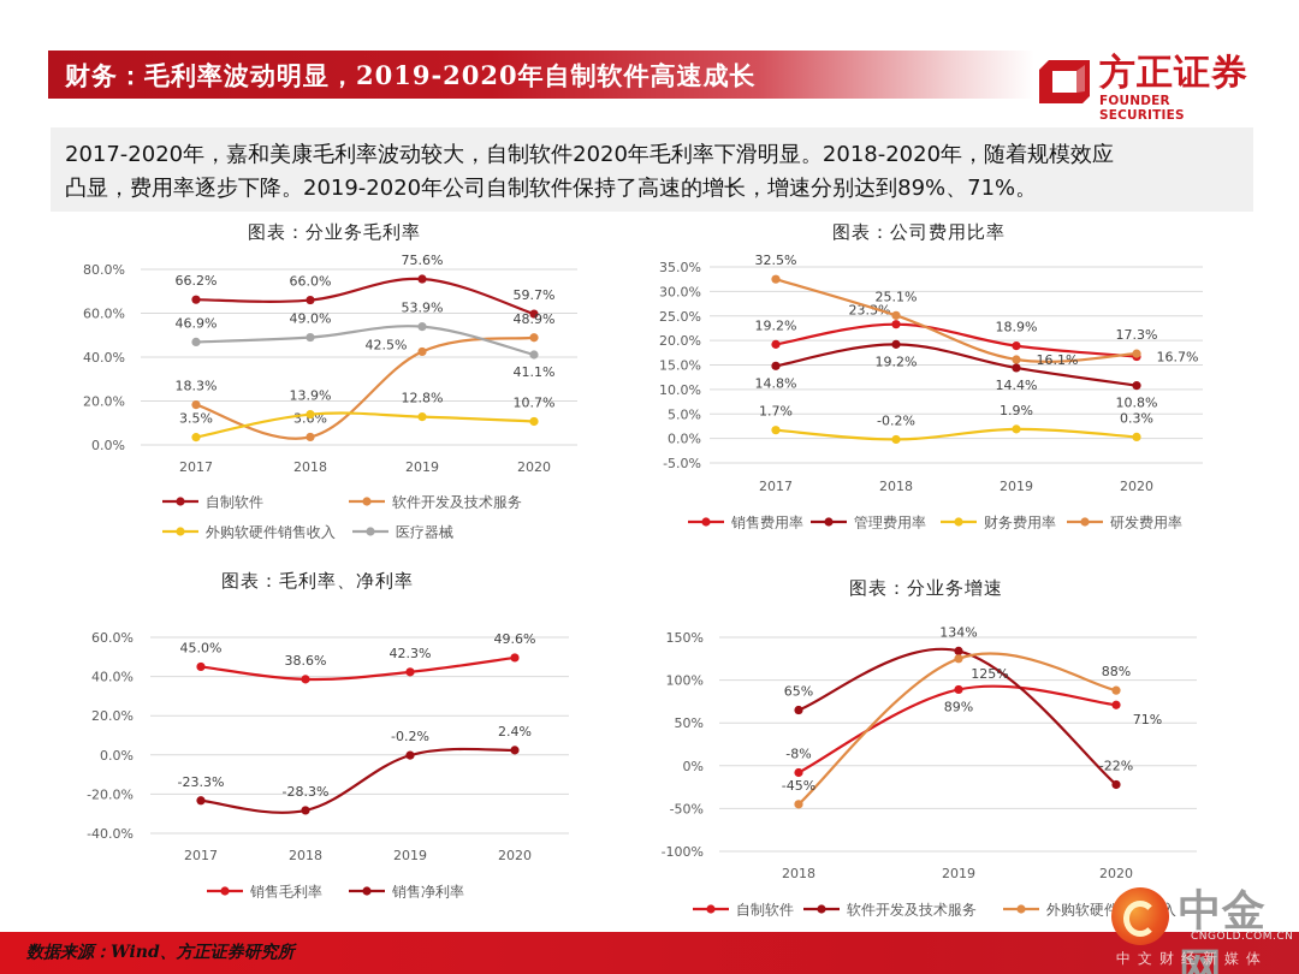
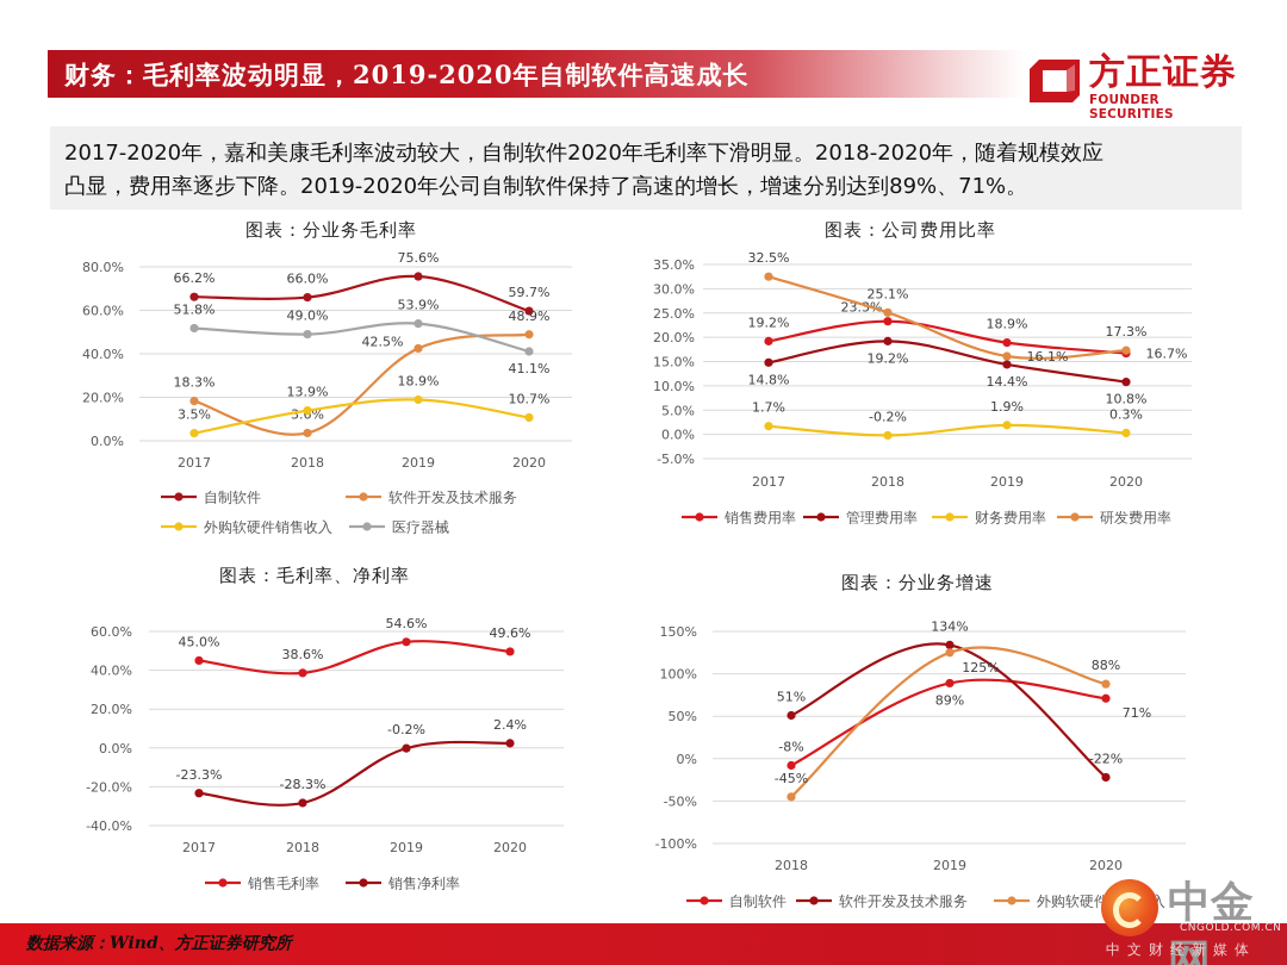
图表：分业务毛利率/医疗器械/2017: 46.9% -> 51.8%
图表：分业务毛利率/外购软硬件销售收入/2019: 12.8% -> 18.9%
图表：毛利率、净利率/销售毛利率/2019: 42.3% -> 54.6%
图表：分业务增速/软件开发及技术服务/2018: 65% -> 51%
